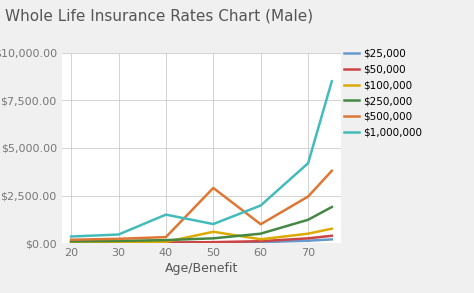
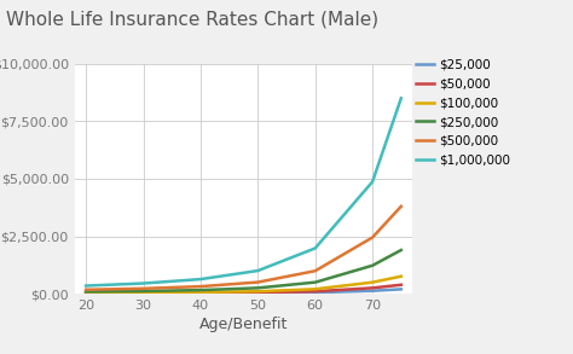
$1,000,000/40: $1,500 -> $600
$100,000/50: $600 -> $100
$500,000/50: $2,900 -> $500
$1,000,000/70: $4,200 -> $4,900
